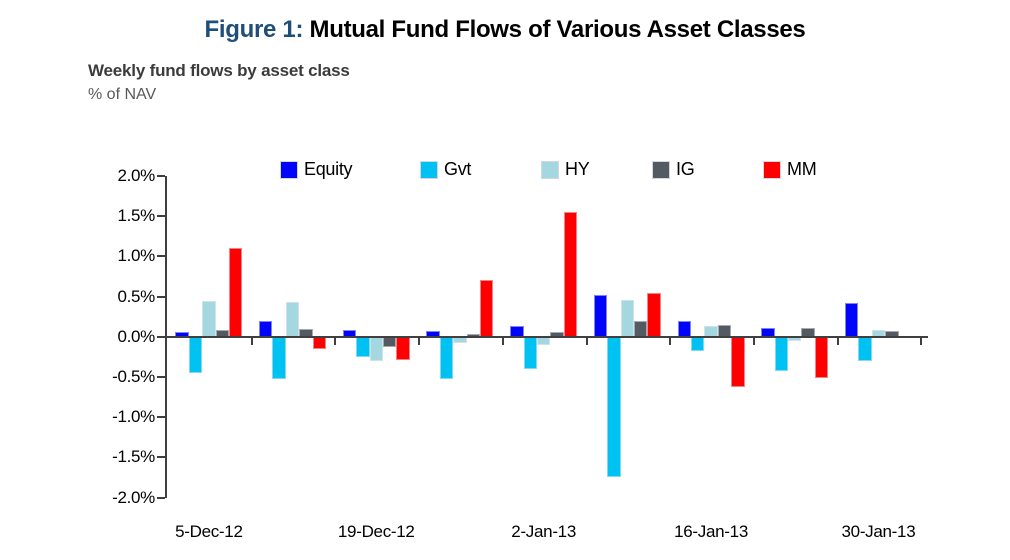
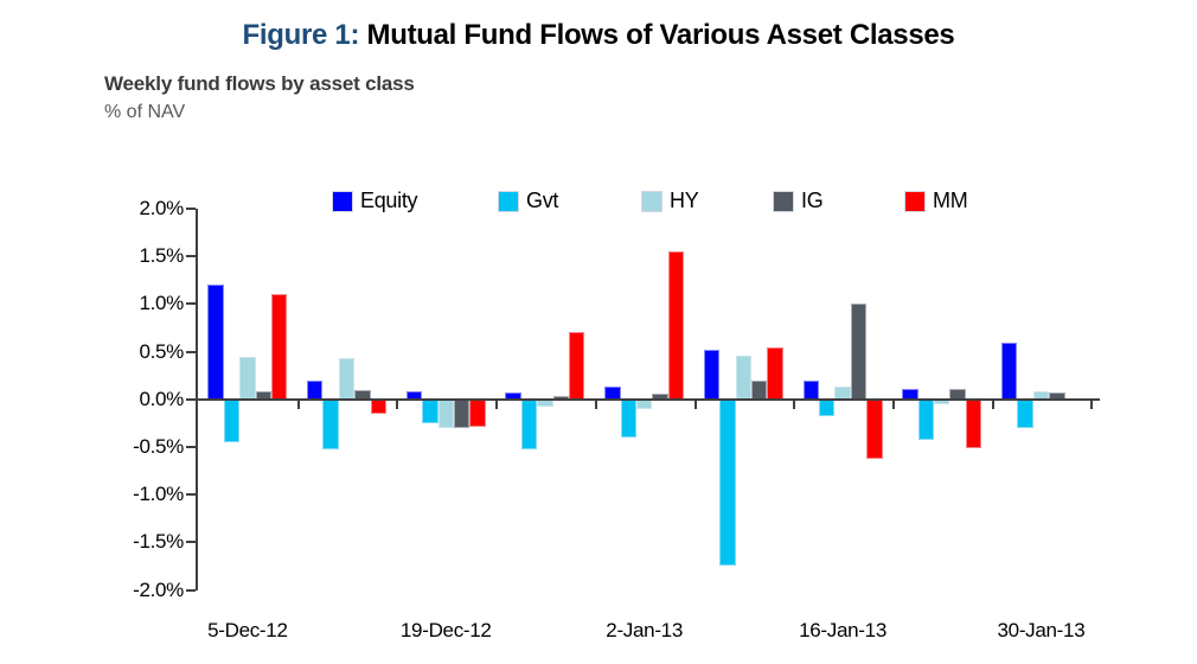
Equity/5-Dec-12: 0.1% -> 1.2%
IG/19-Dec-12: -0.1% -> -0.3%
IG/16-Jan-13: 0.1% -> 1.0%
Equity/30-Jan-13: 0.4% -> 0.6%
